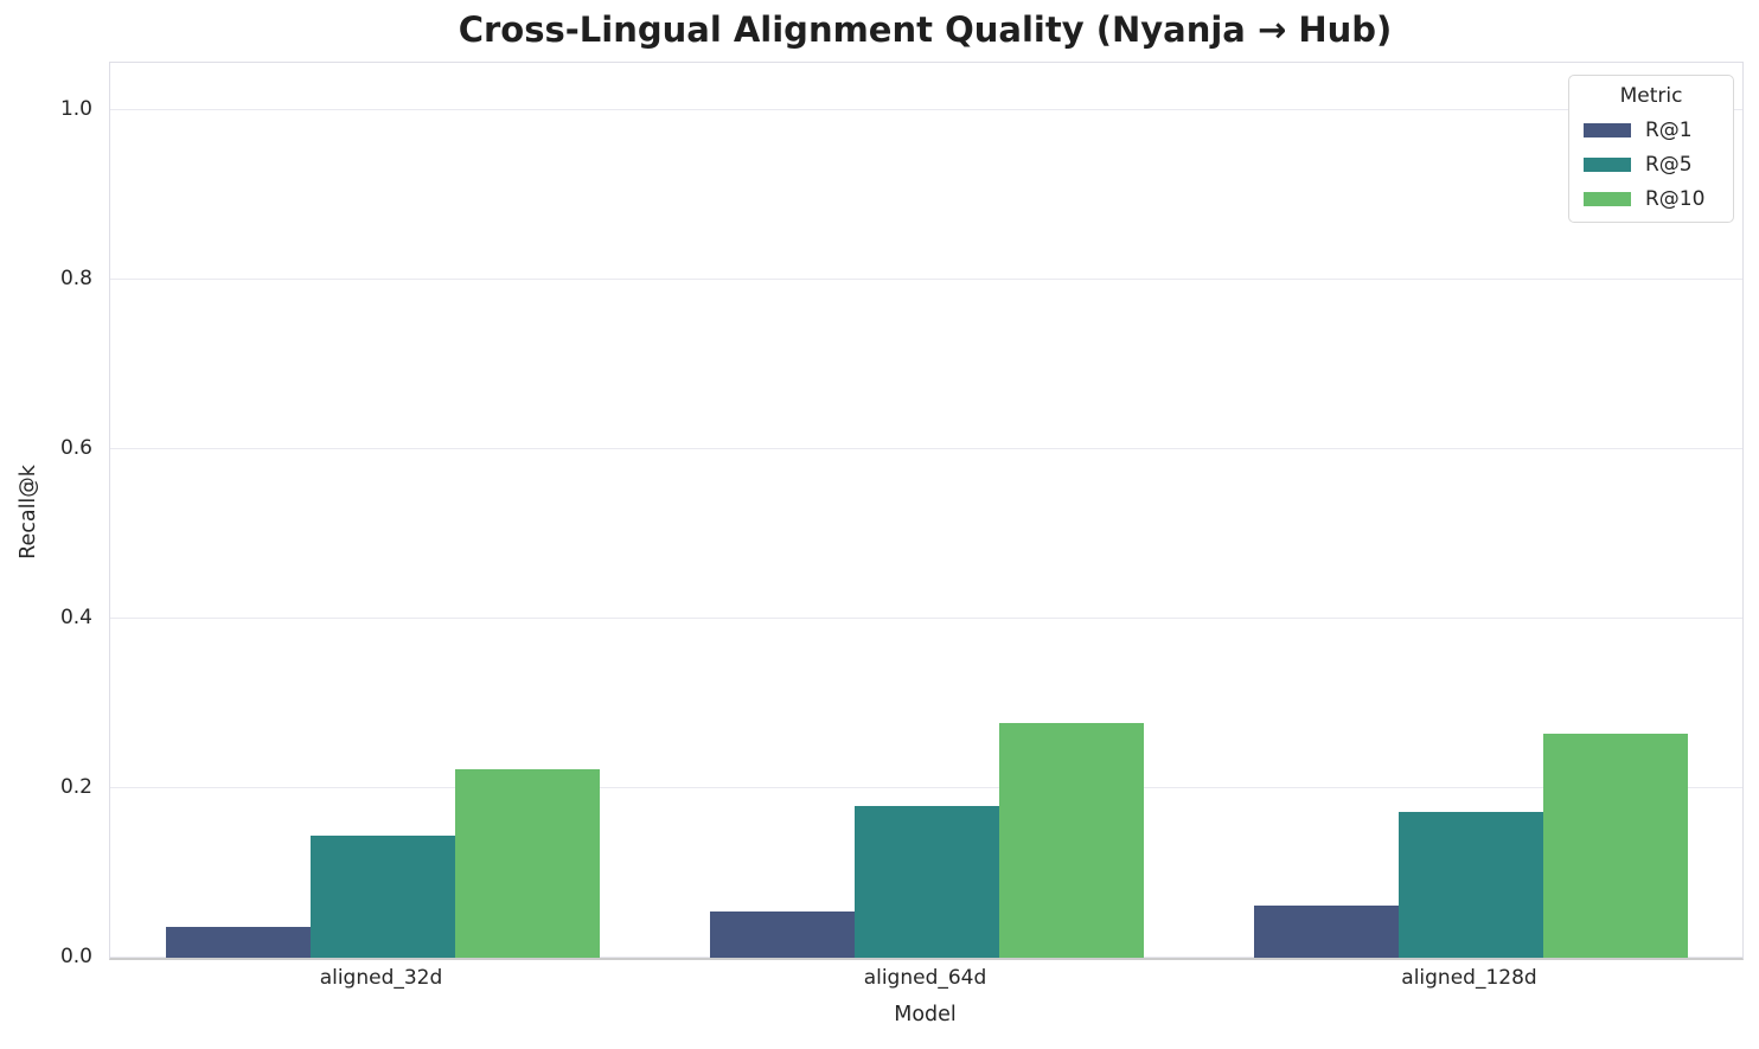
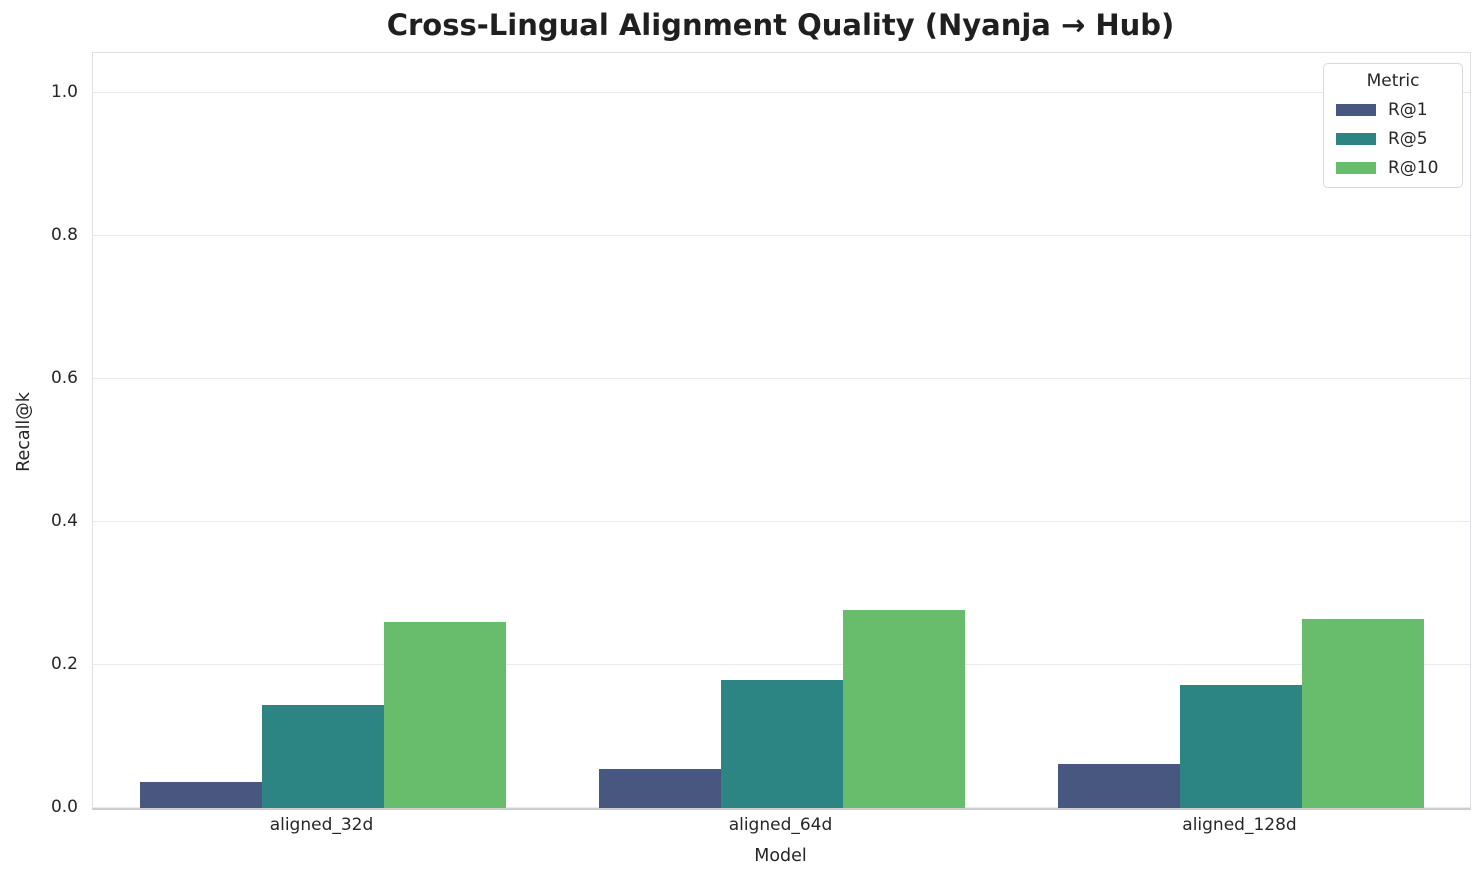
R@10/aligned_32d: 0.22 -> 0.26
